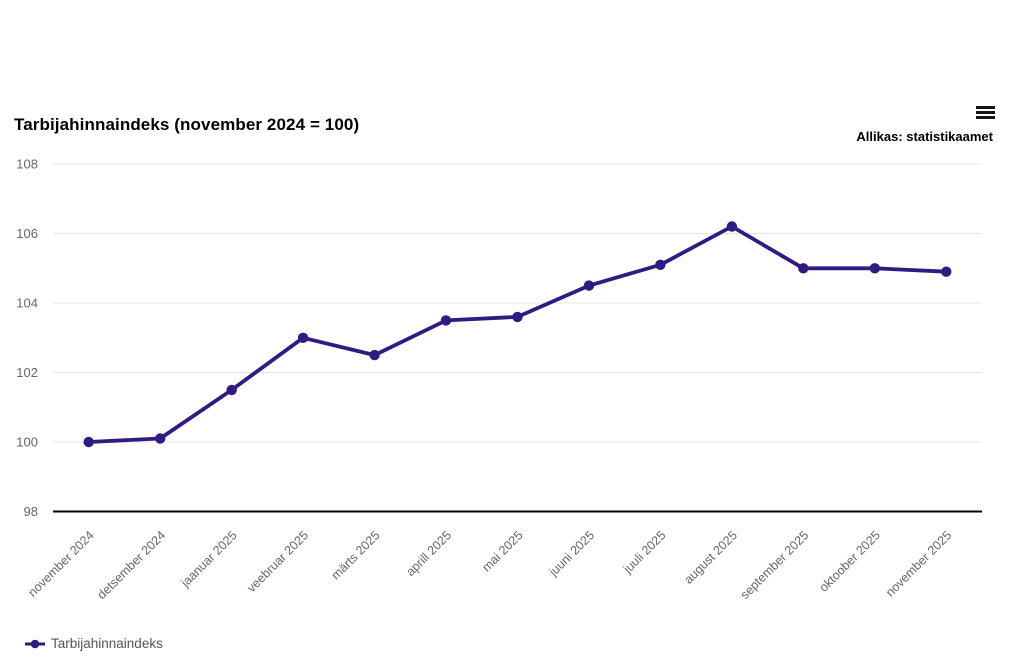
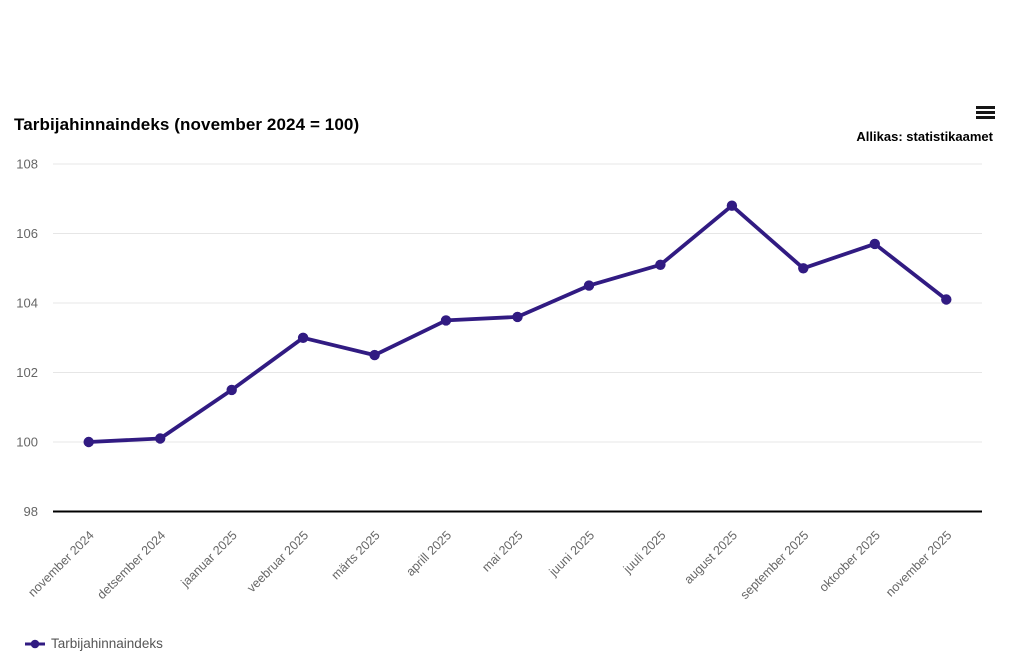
august 2025: 106.2 -> 106.8
oktoober 2025: 105.0 -> 105.7
november 2025: 104.9 -> 104.1
